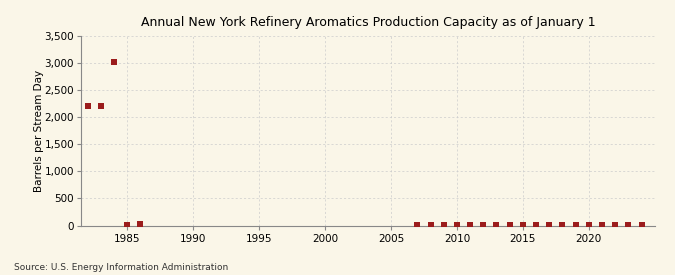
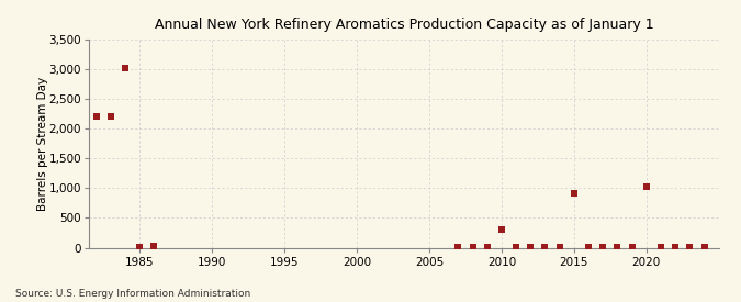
2010: 10 -> 300
2015: 10 -> 920
2020: 10 -> 1,020
